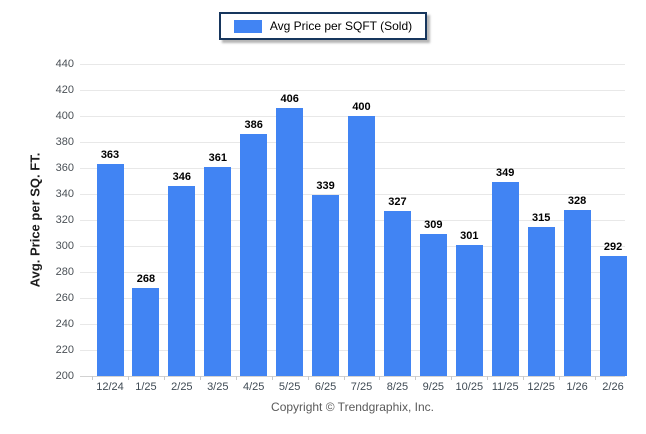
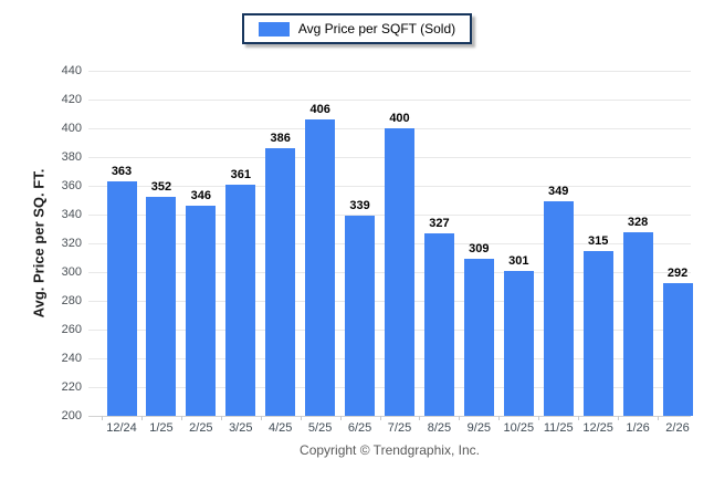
1/25: 268 -> 352
